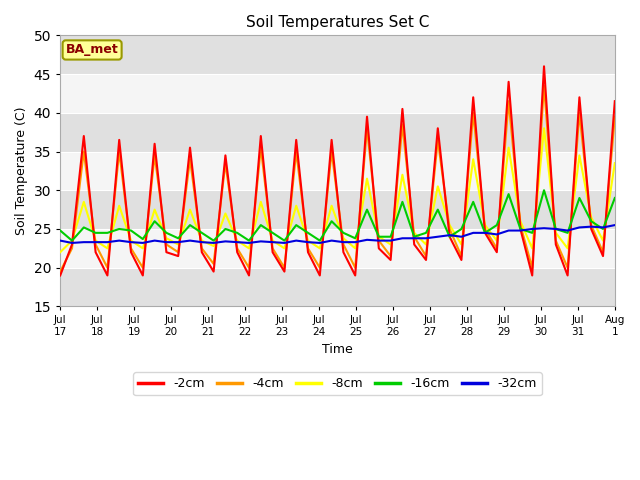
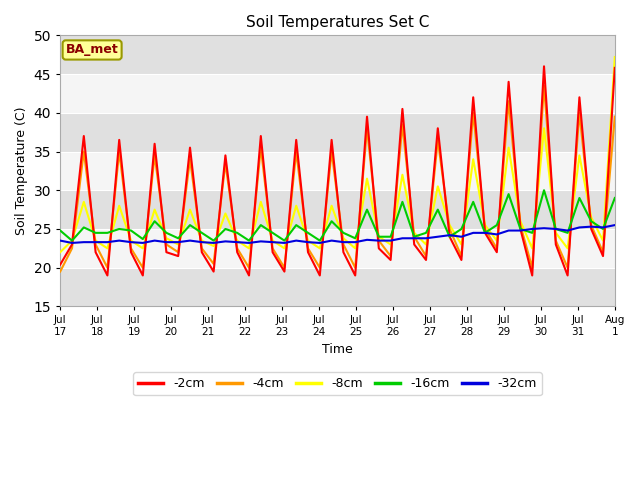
-2cm/Jul 17: 19.0 -> 20.4
-2cm/Aug 1: 41.5 -> 45.8
-8cm/Aug 1: 33.5 -> 47.2
